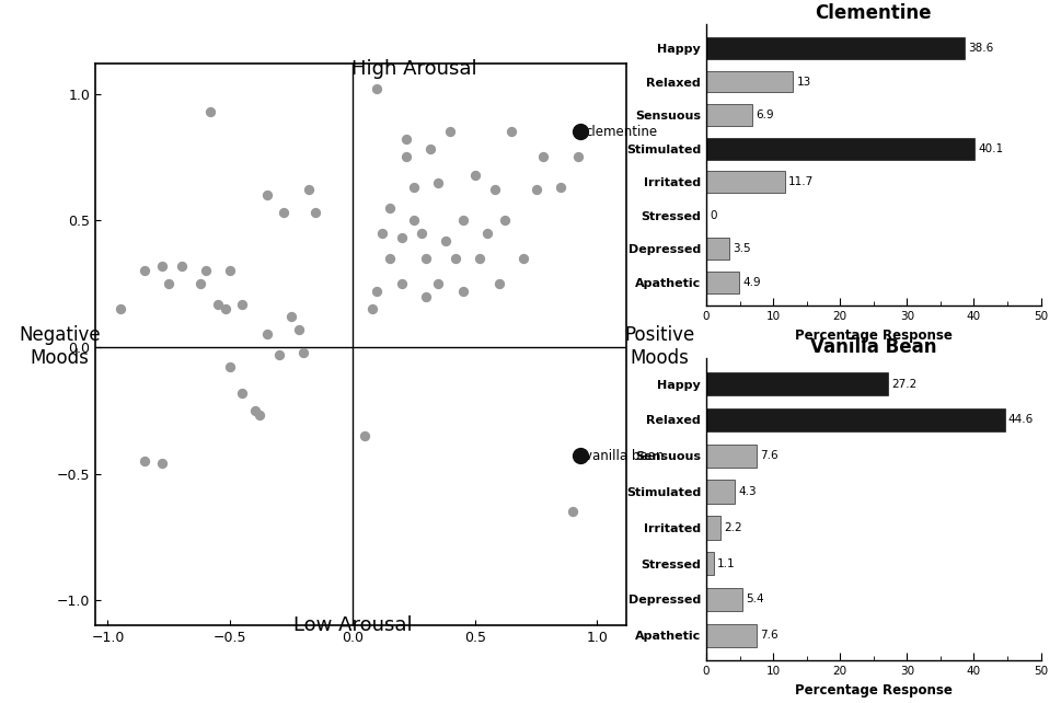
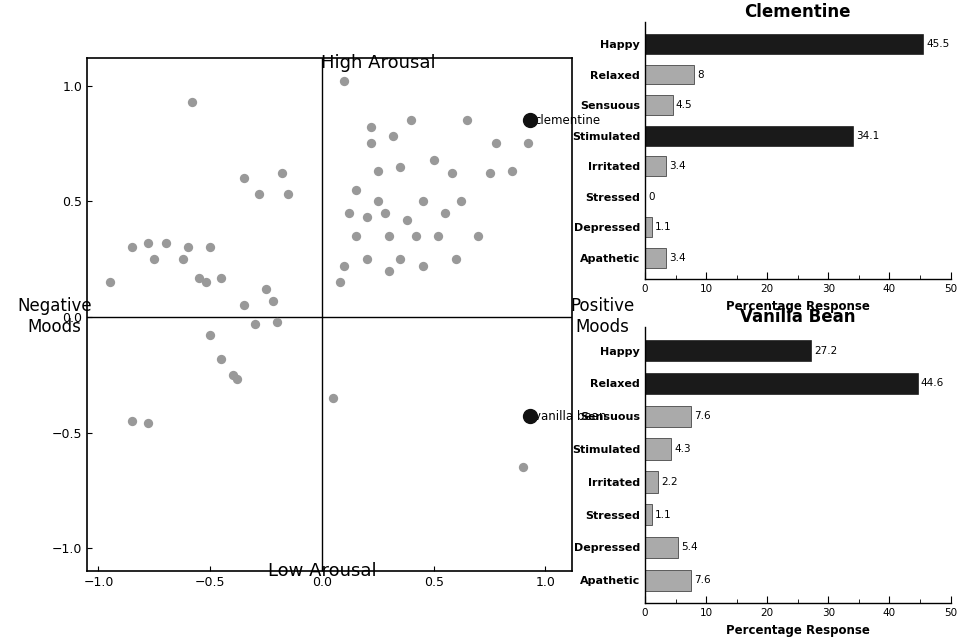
Clementine/Happy: 38.6 -> 45.5
Clementine/Relaxed: 13 -> 8
Clementine/Sensuous: 6.9 -> 4.5
Clementine/Stimulated: 40.1 -> 34.1
Clementine/Irritated: 11.7 -> 3.4
Clementine/Depressed: 3.5 -> 1.1
Clementine/Apathetic: 4.9 -> 3.4
